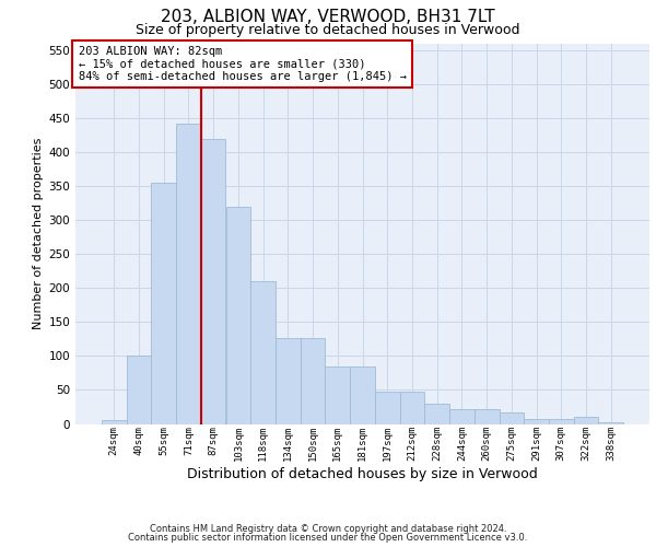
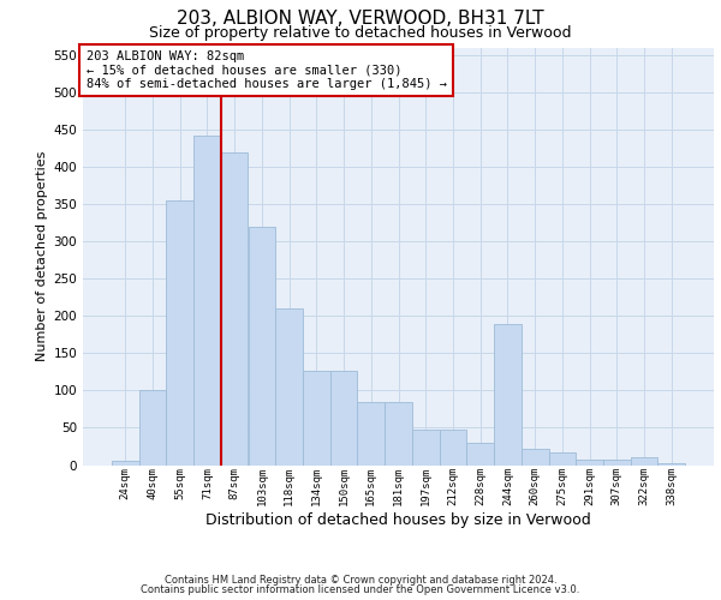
244sqm: 22 -> 190
